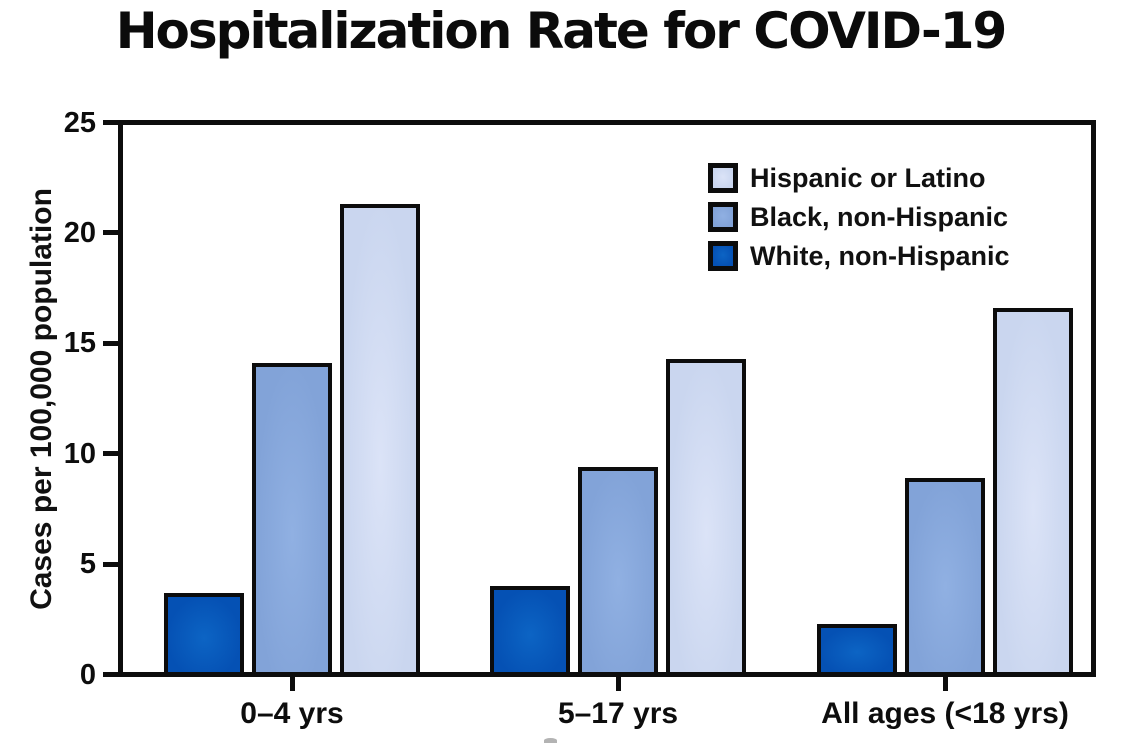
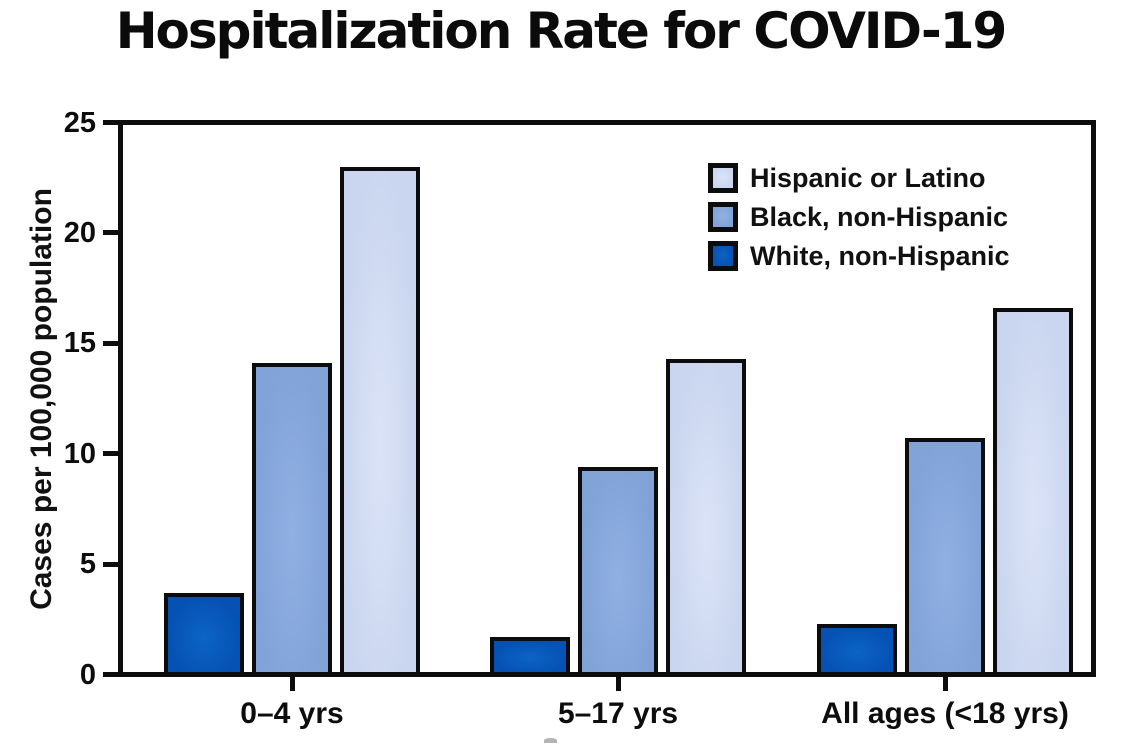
Hispanic or Latino/0–4 yrs: 21.1 -> 22.8
White, non-Hispanic/5–17 yrs: 3.8 -> 1.5
Black, non-Hispanic/All ages (<18 yrs): 8.7 -> 10.5
